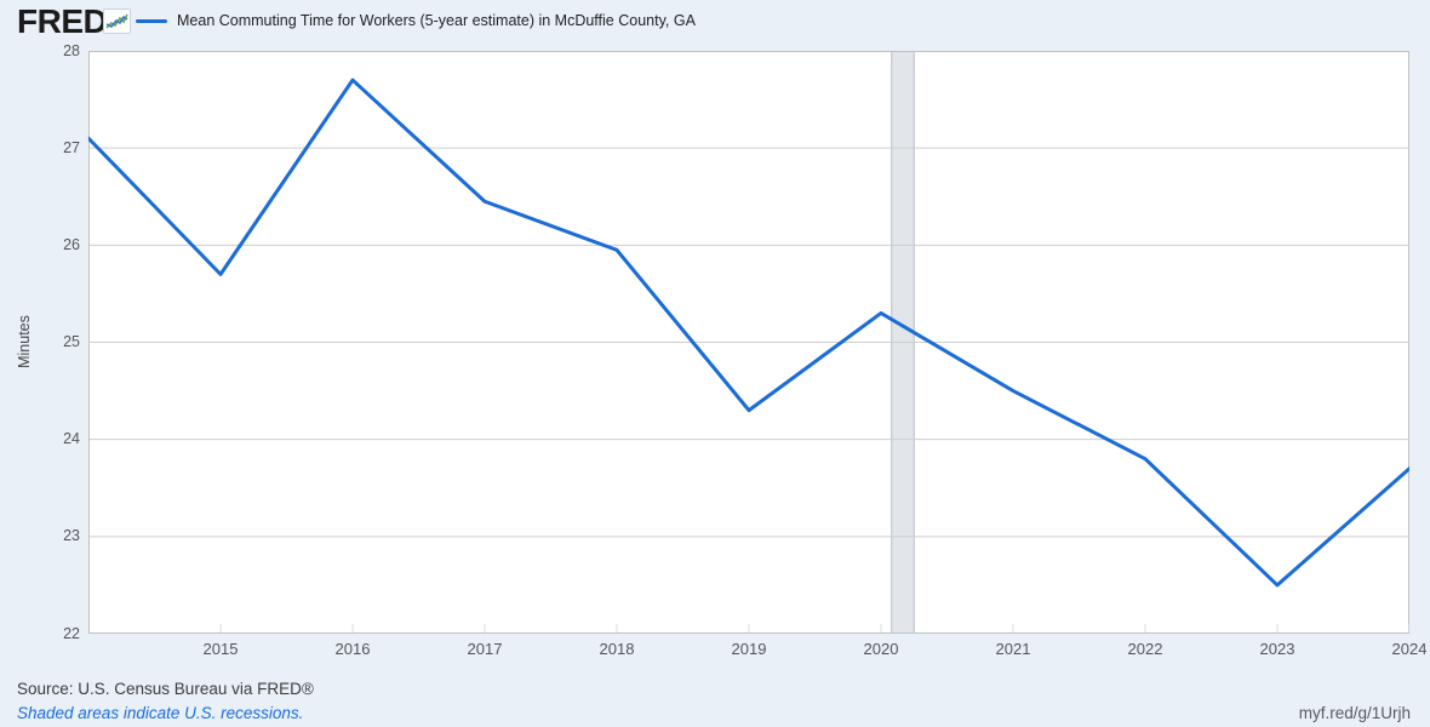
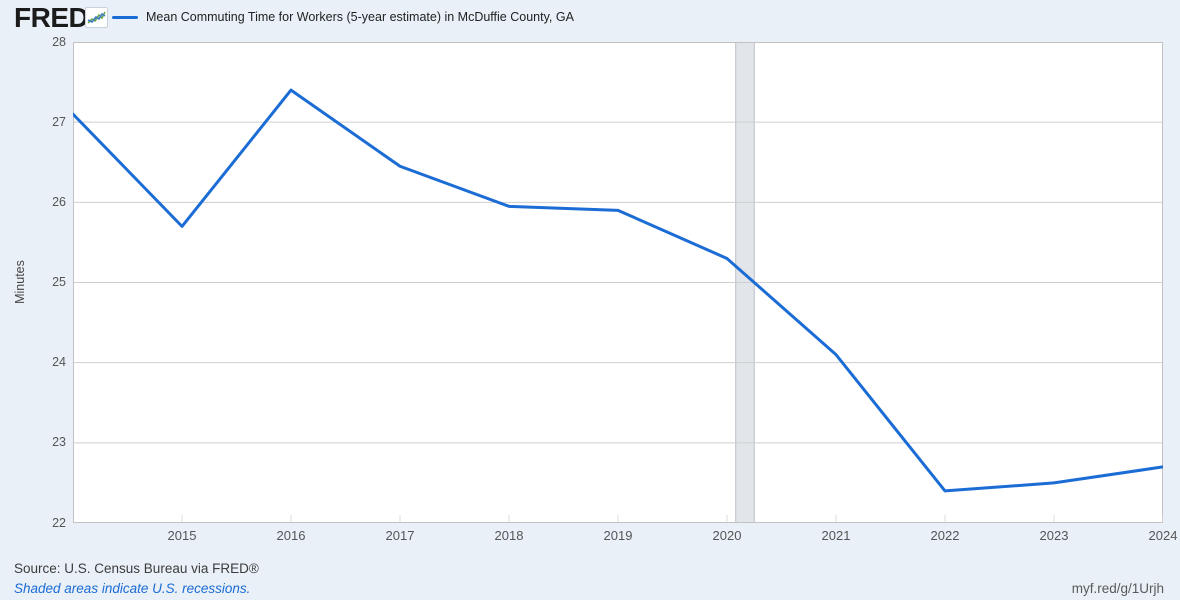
2016: 27.7 -> 27.4
2019: 24.3 -> 25.9
2021: 24.5 -> 24.1
2022: 23.8 -> 22.4
2024: 23.7 -> 22.7
